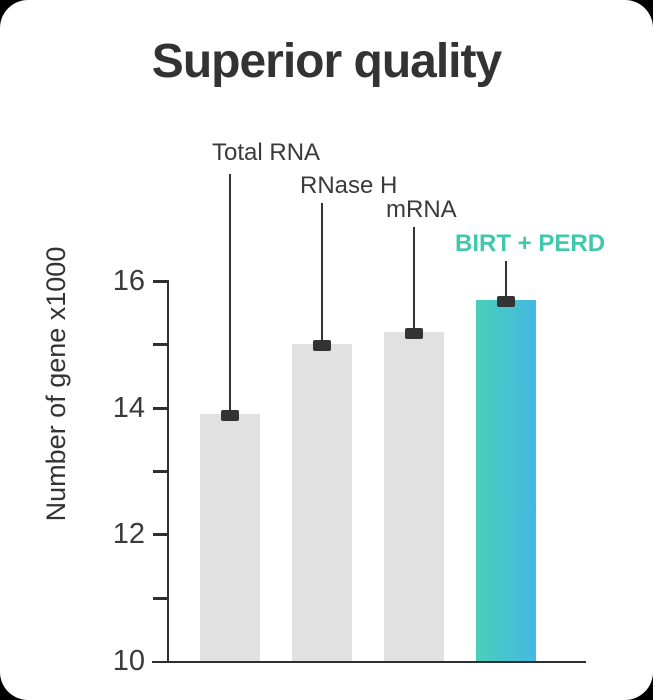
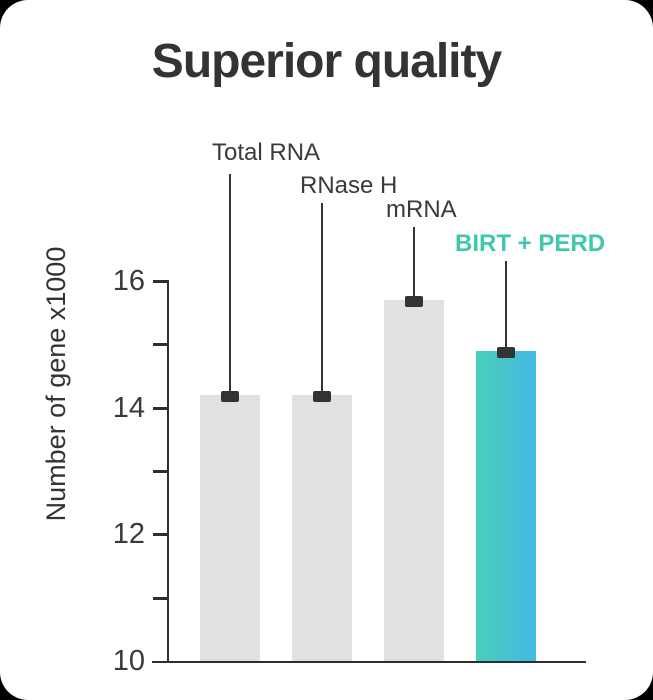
Total RNA: 13.9 -> 14.2
RNase H: 15.0 -> 14.2
mRNA: 15.2 -> 15.7
BIRT + PERD: 15.7 -> 14.9
